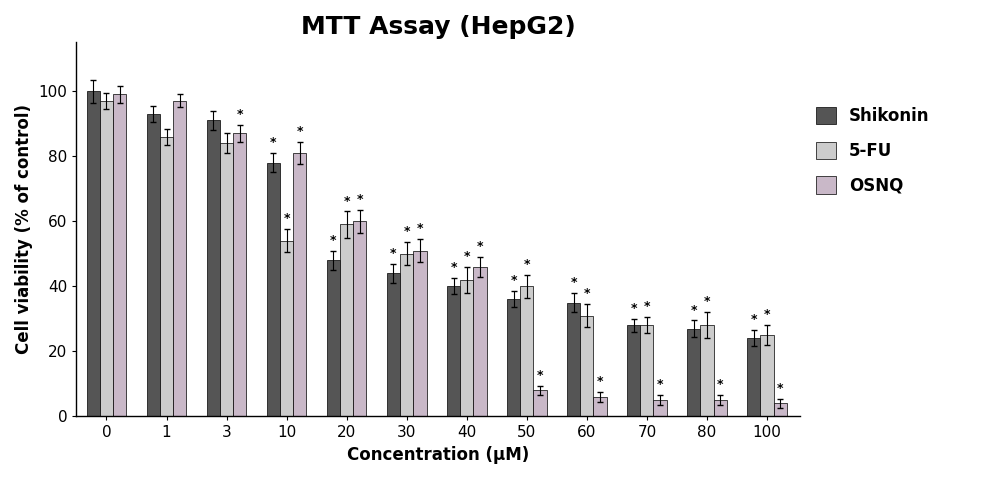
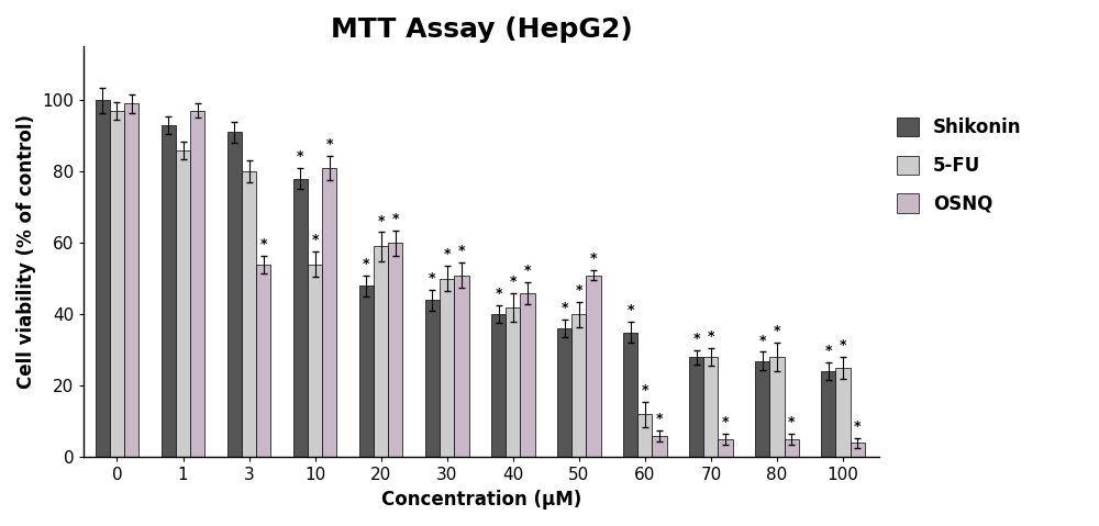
5-FU/3: 84 -> 80
OSNQ/3: 87 -> 54
OSNQ/50: 8 -> 51
5-FU/60: 31 -> 12
